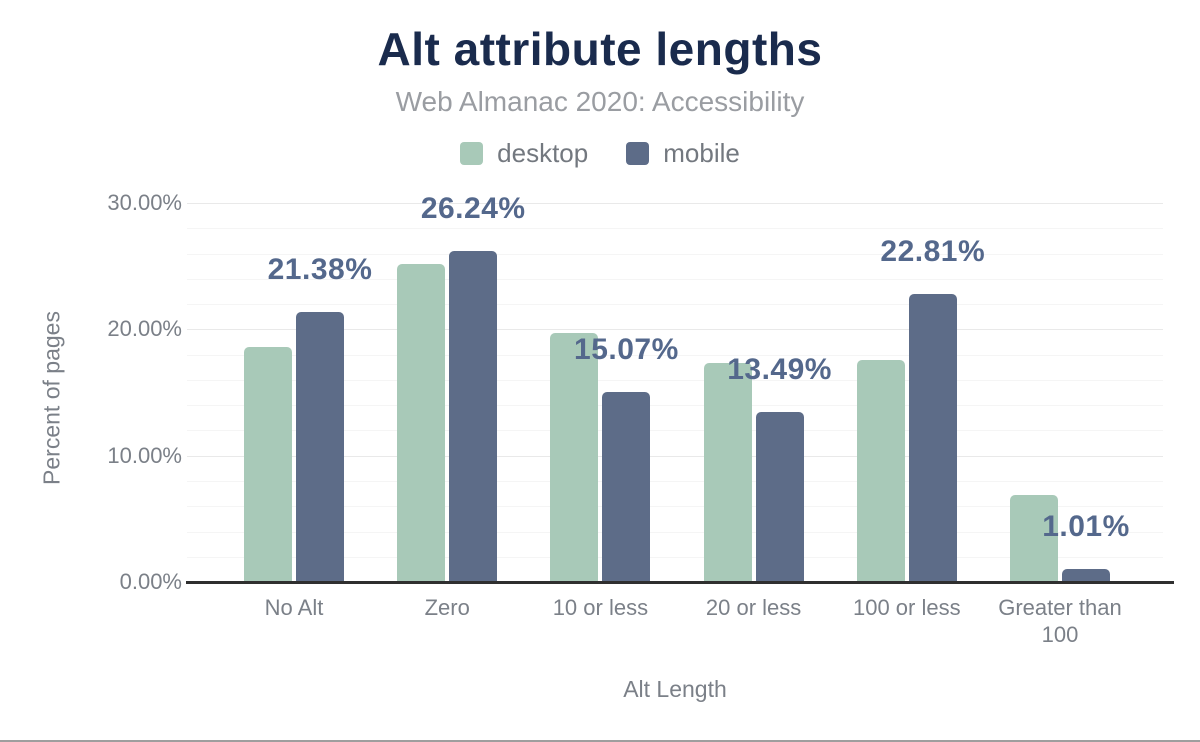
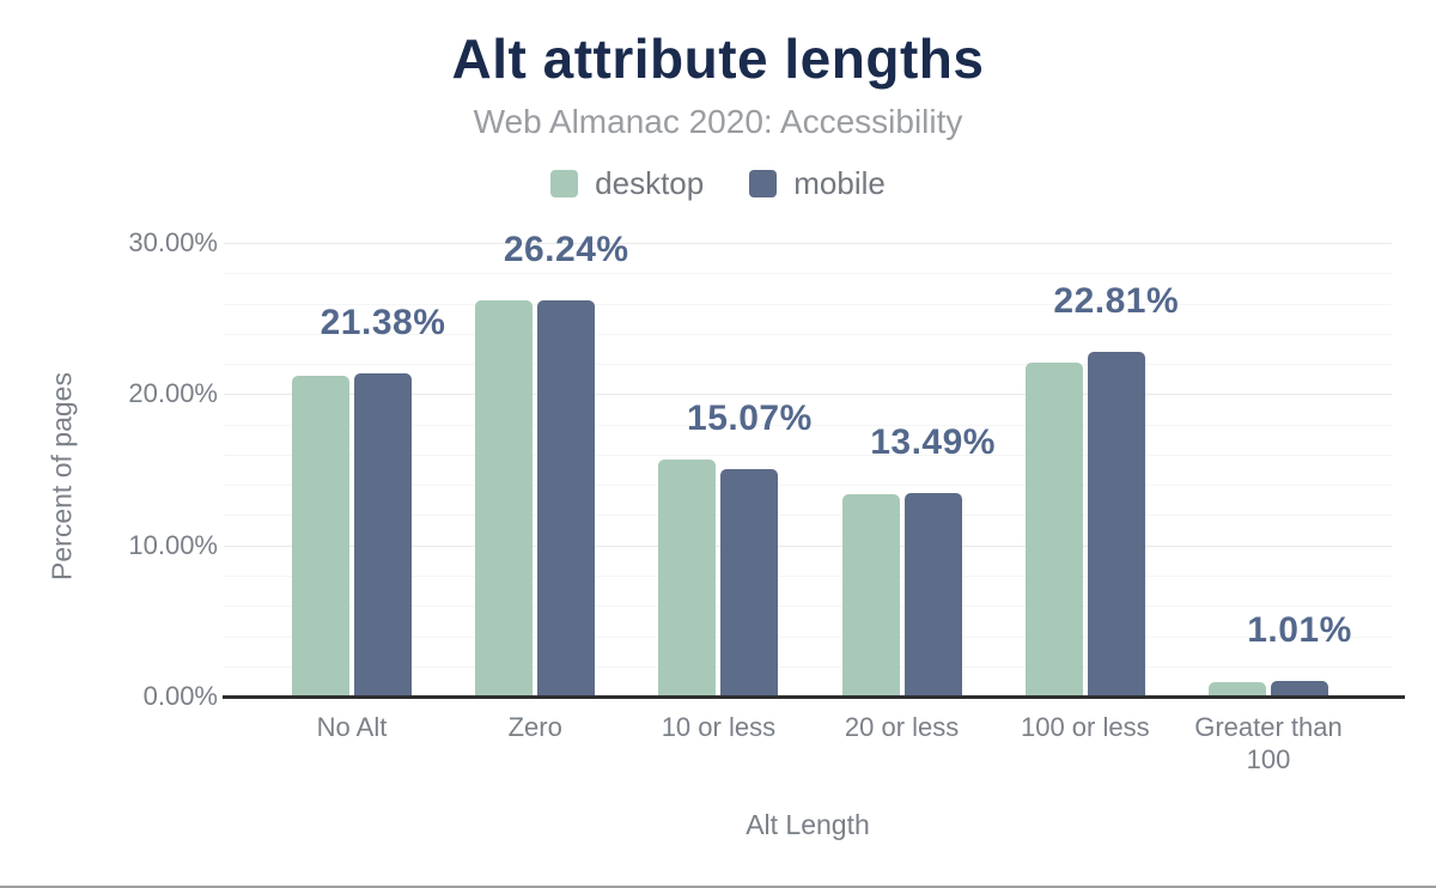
desktop/No Alt: 18.6% -> 21.2%
desktop/Zero: 25.2% -> 26.2%
desktop/10 or less: 19.7% -> 15.7%
desktop/20 or less: 17.3% -> 13.4%
desktop/100 or less: 17.6% -> 22.1%
desktop/Greater than 100: 6.9% -> 0.9%
